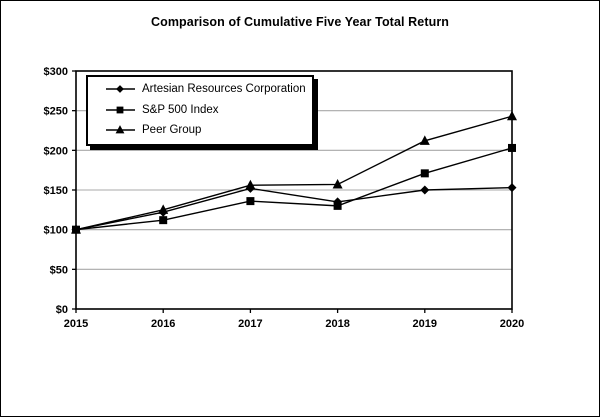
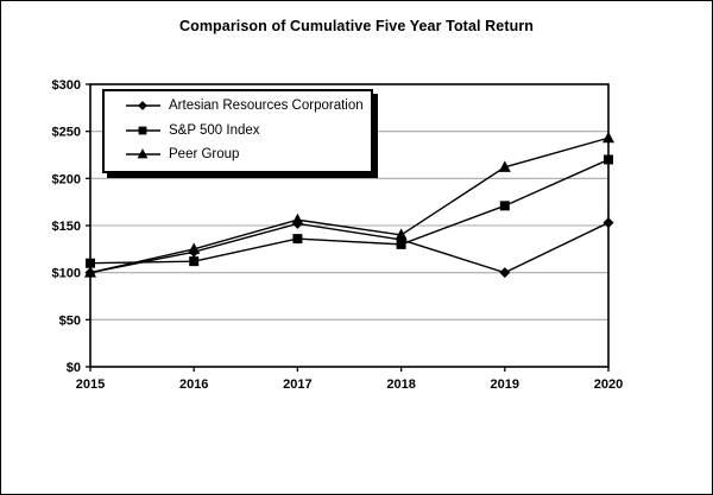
S&P 500 Index/2015: $100 -> $110
Peer Group/2018: $160 -> $140
Artesian Resources Corporation/2019: $150 -> $100
S&P 500 Index/2020: $200 -> $220
